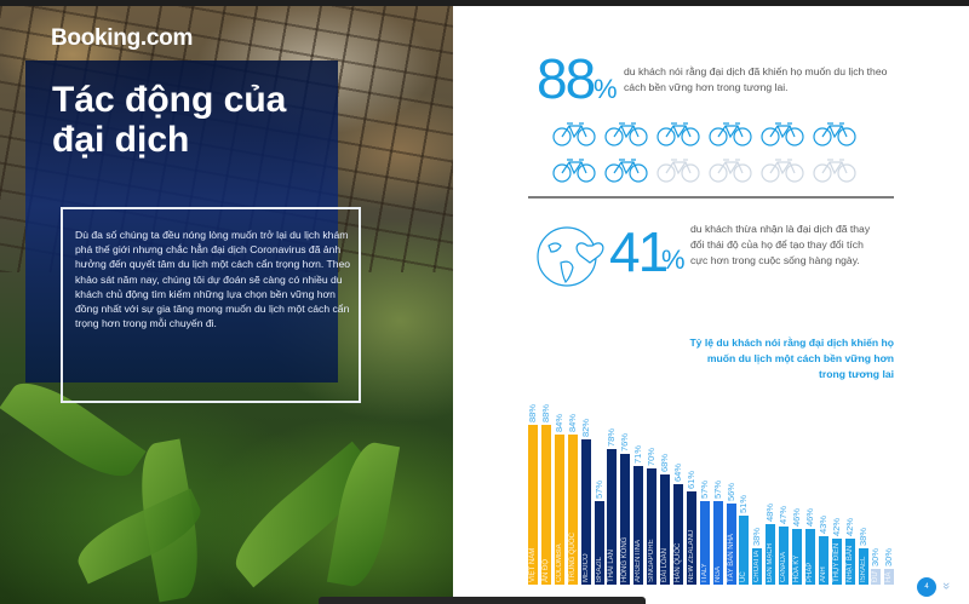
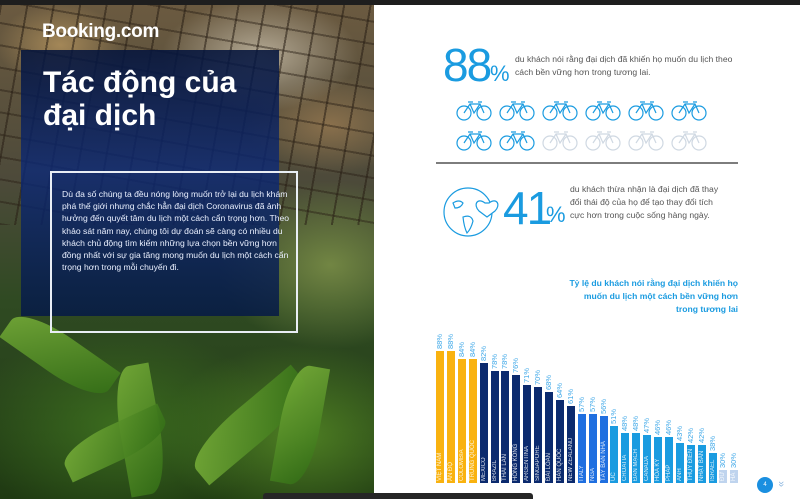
BRAZIL: 57% -> 78%
CROATIA: 38% -> 48%
